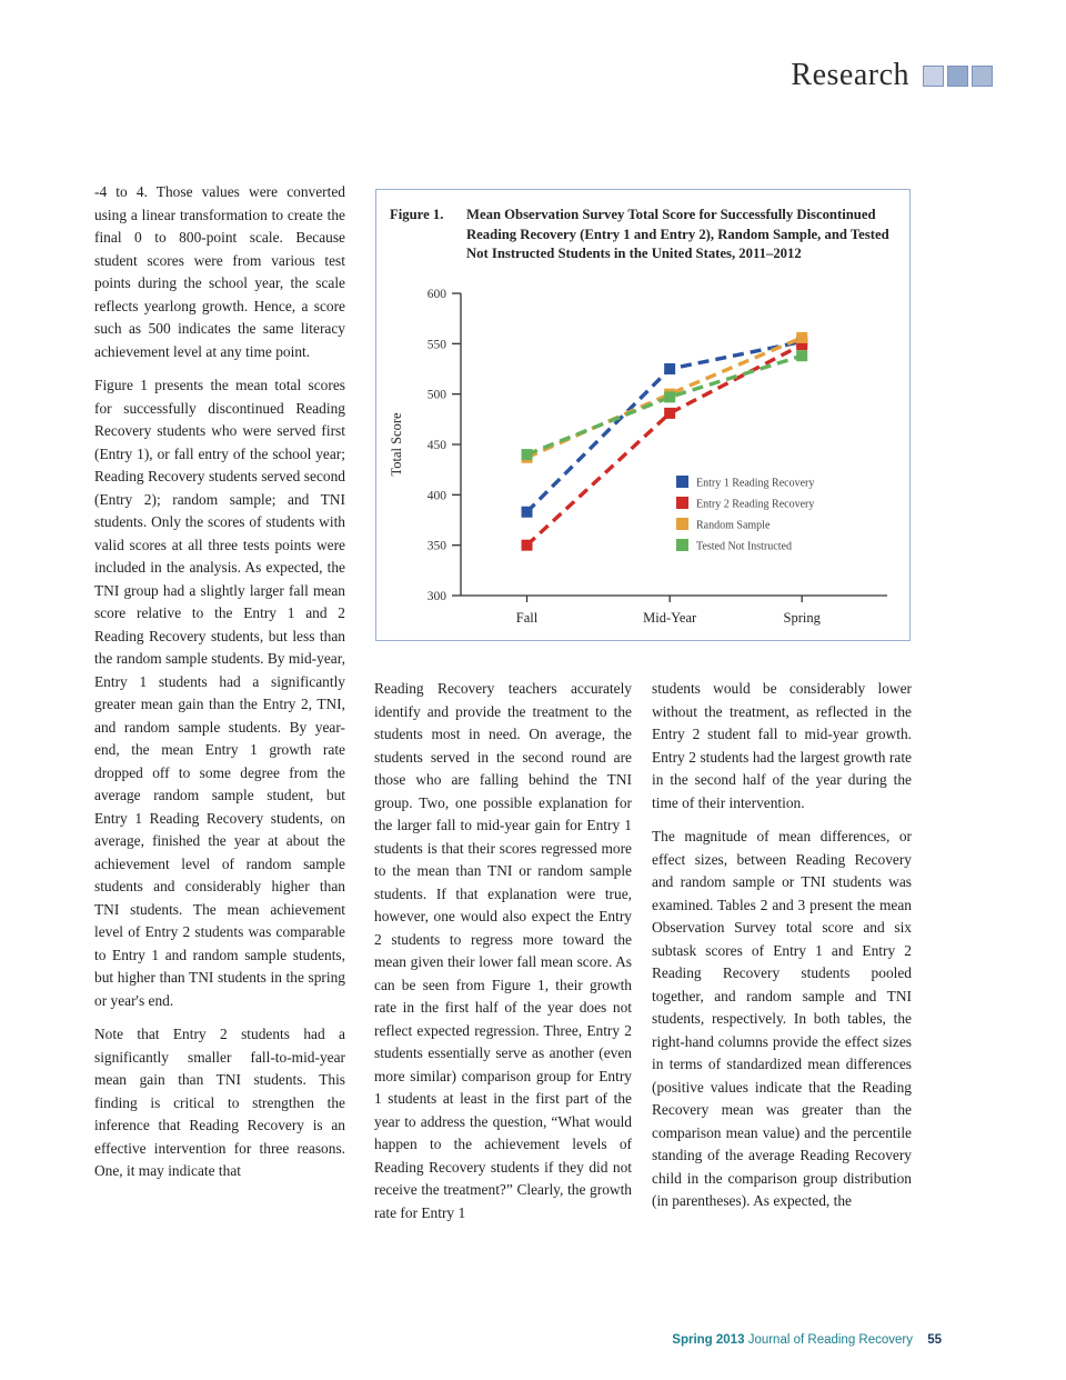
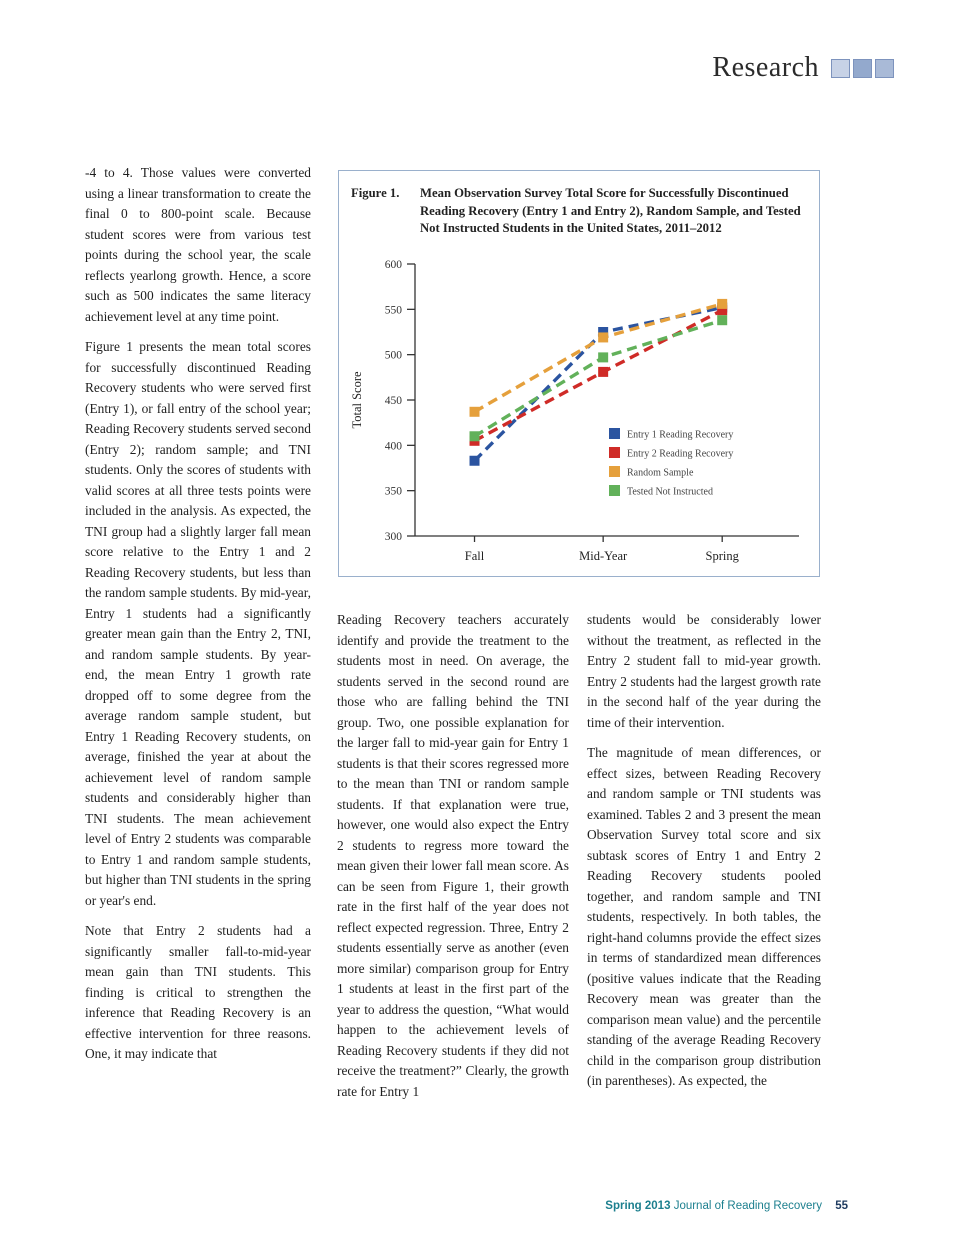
Entry 2 Reading Recovery/Fall: 350 -> 400
Tested Not Instructed/Fall: 440 -> 410
Random Sample/Mid-Year: 500 -> 520
